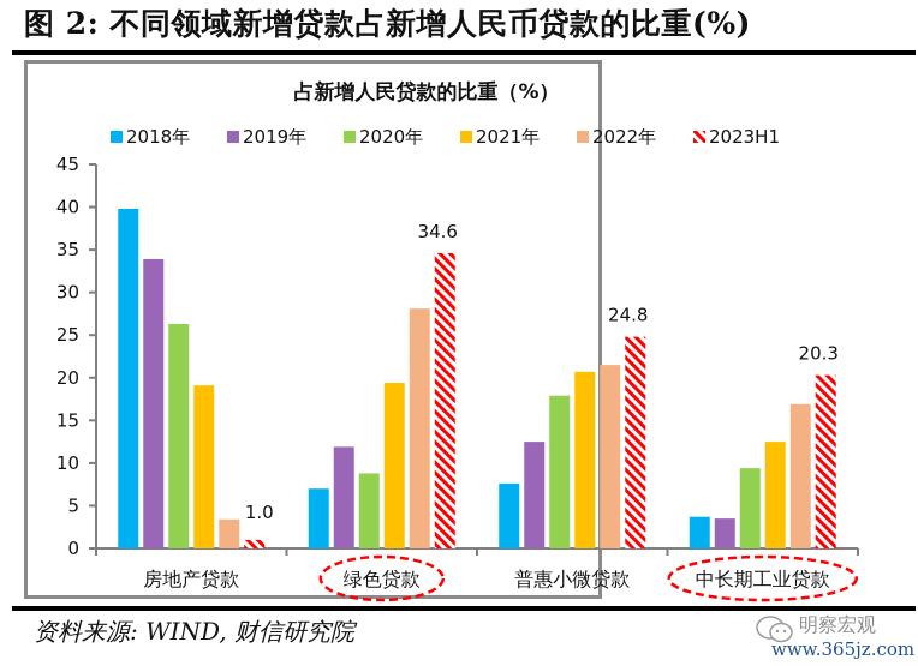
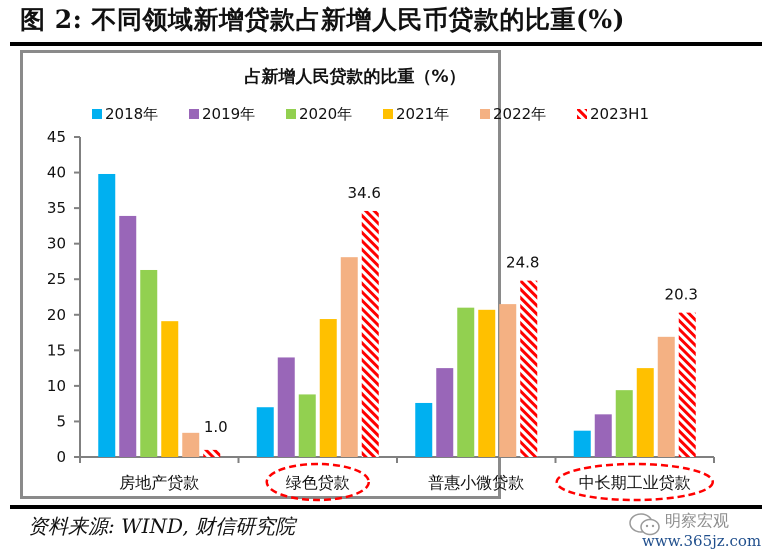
2019年/绿色贷款: 12 -> 14
2020年/普惠小微贷款: 18 -> 21
2019年/中长期工业贷款: 4 -> 6
